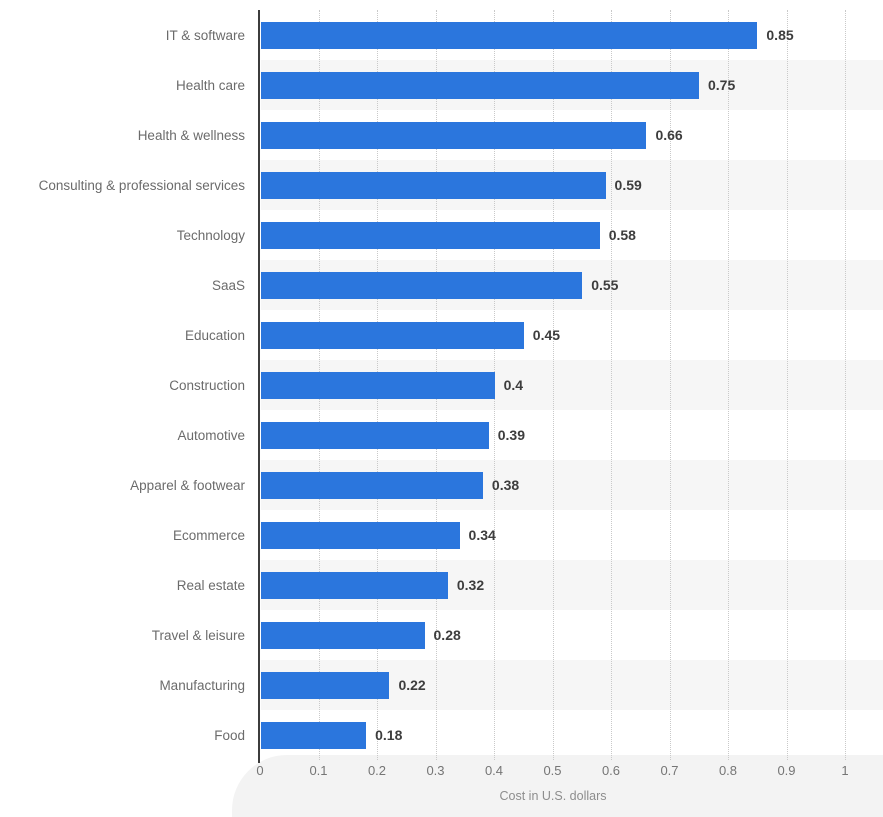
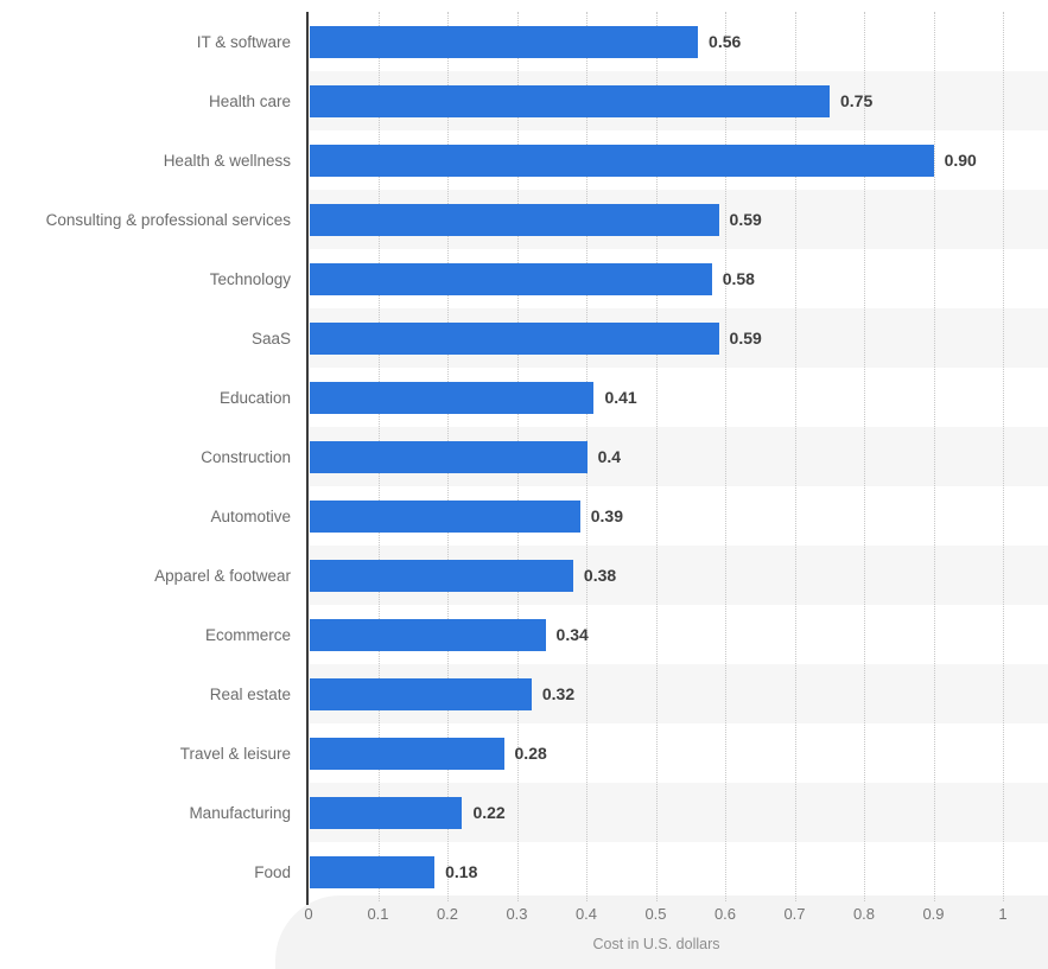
IT & software: 0.85 -> 0.56
Health & wellness: 0.66 -> 0.90
SaaS: 0.55 -> 0.59
Education: 0.45 -> 0.41
